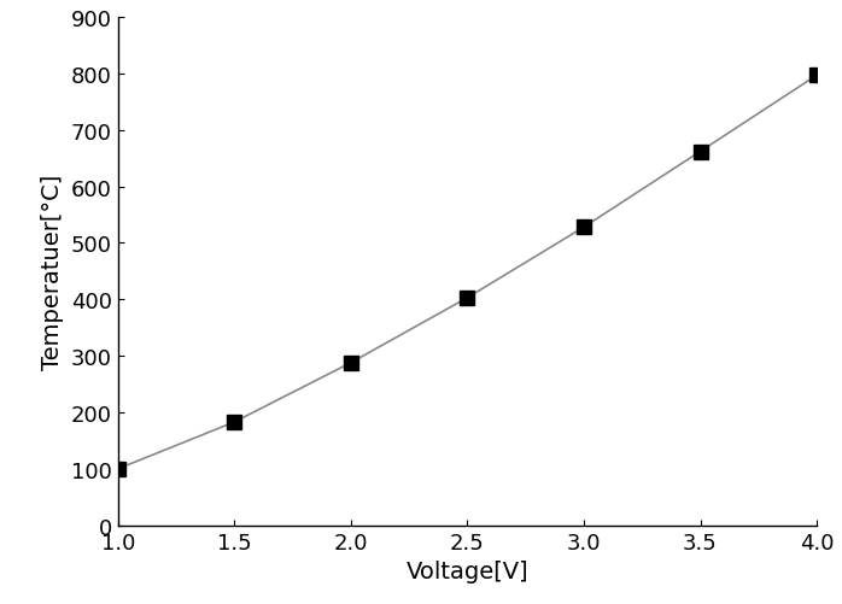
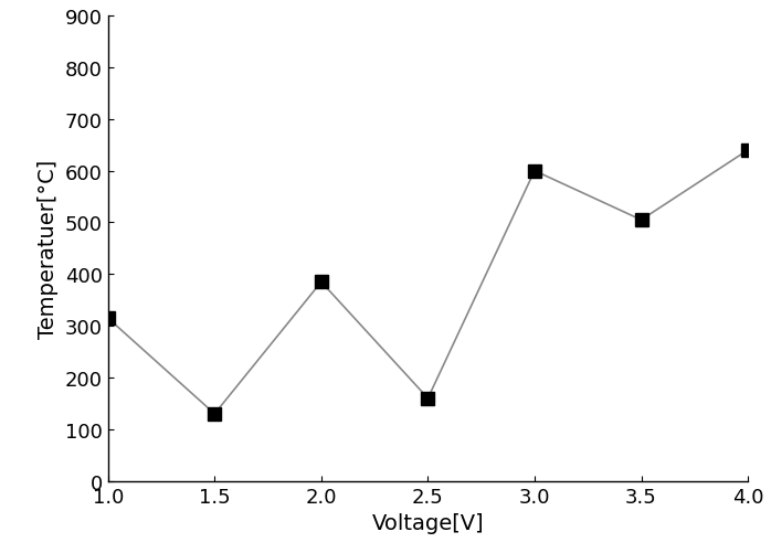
1.0: 100 -> 315
1.5: 183 -> 130
2.0: 288 -> 385
2.5: 403 -> 160
3.0: 528 -> 600
3.5: 662 -> 505
4.0: 797 -> 640
